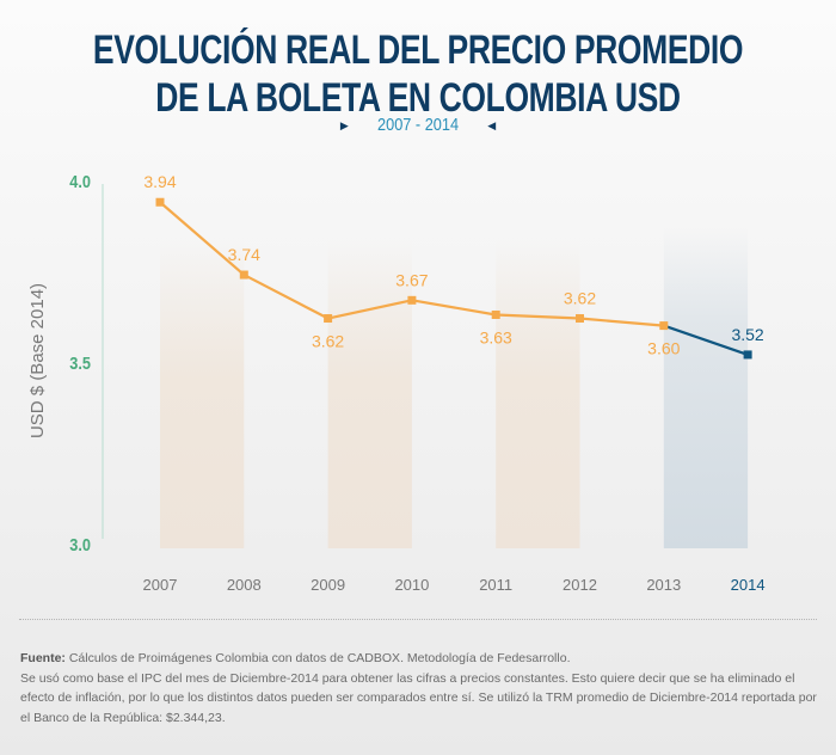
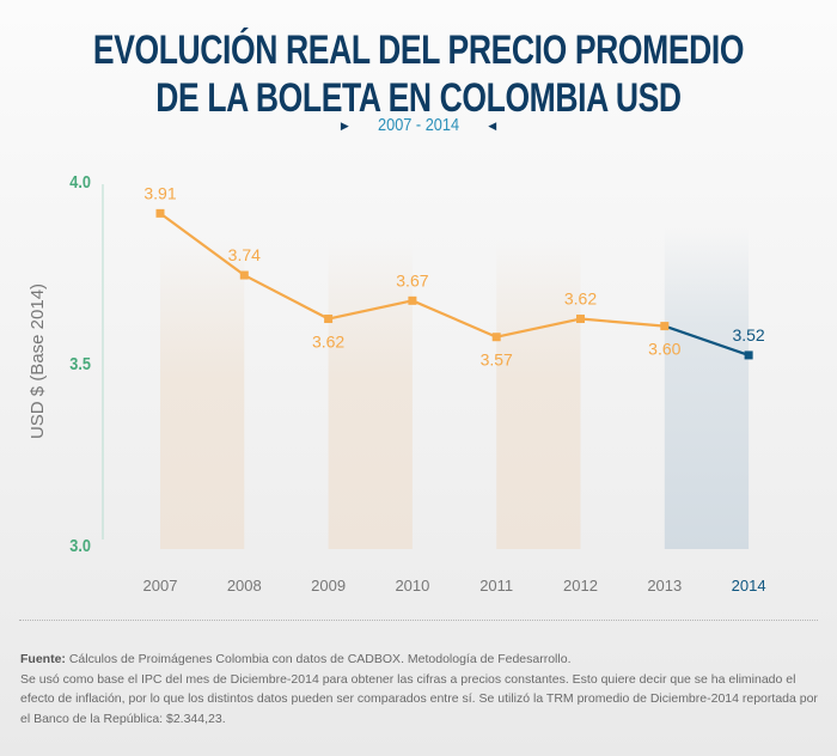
2007: 3.94 -> 3.91
2011: 3.63 -> 3.57
